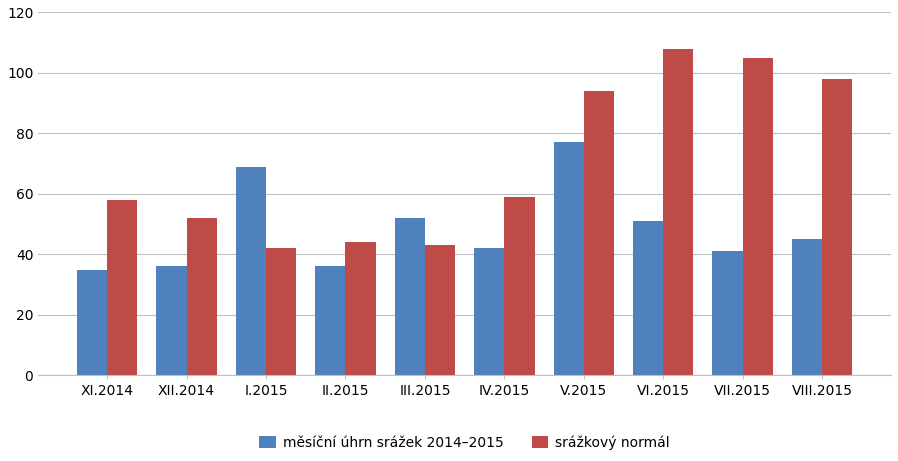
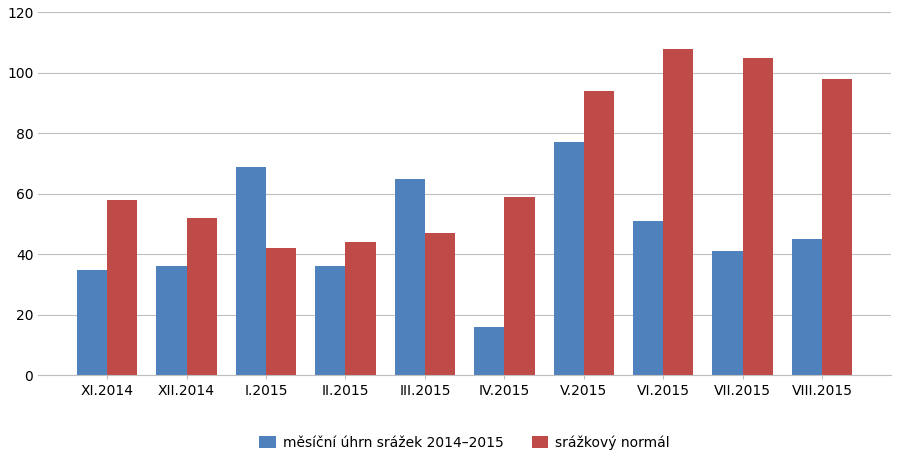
měsíční úhrn srážek 2014–2015/III.2015: 52 -> 65
srážkový normál/III.2015: 43 -> 47
měsíční úhrn srážek 2014–2015/IV.2015: 42 -> 16
